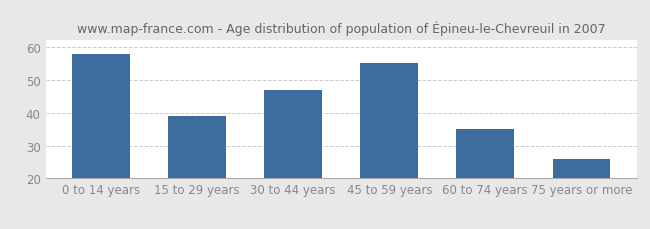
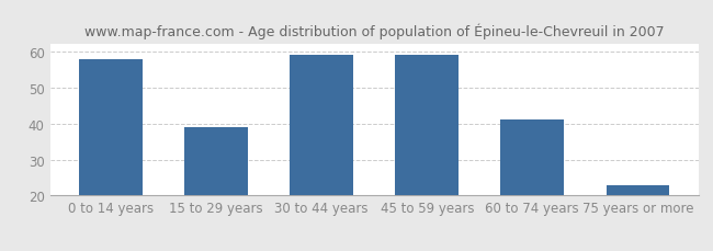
30 to 44 years: 47 -> 59
45 to 59 years: 55 -> 59
60 to 74 years: 35 -> 41
75 years or more: 26 -> 23
